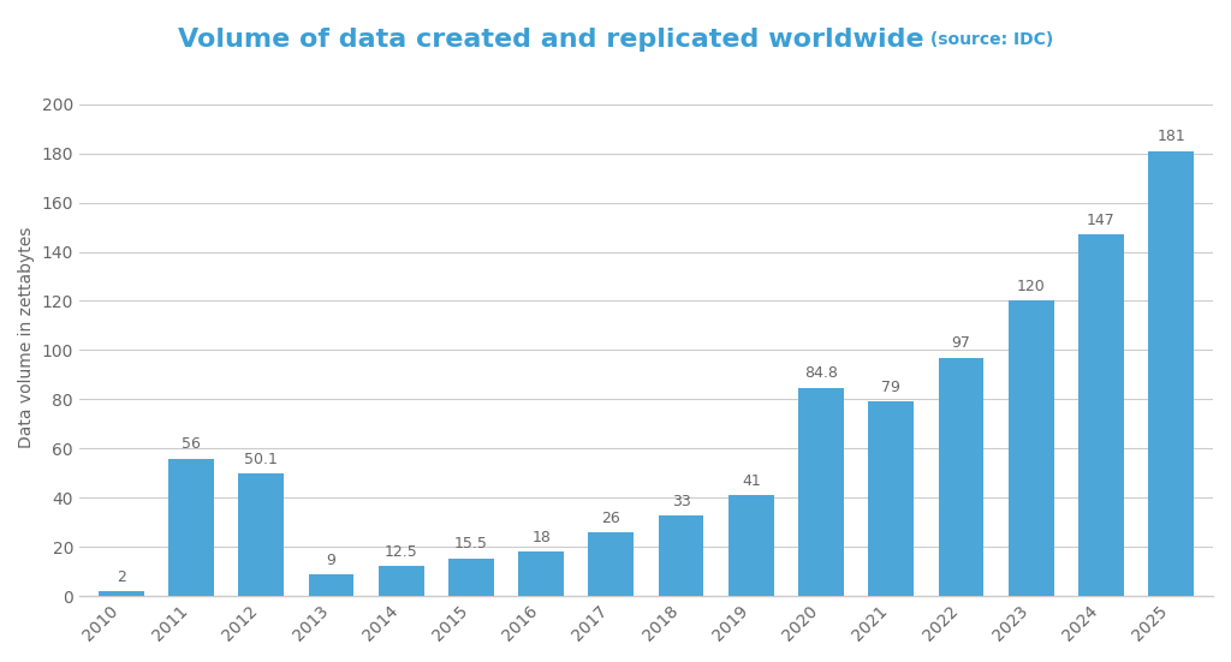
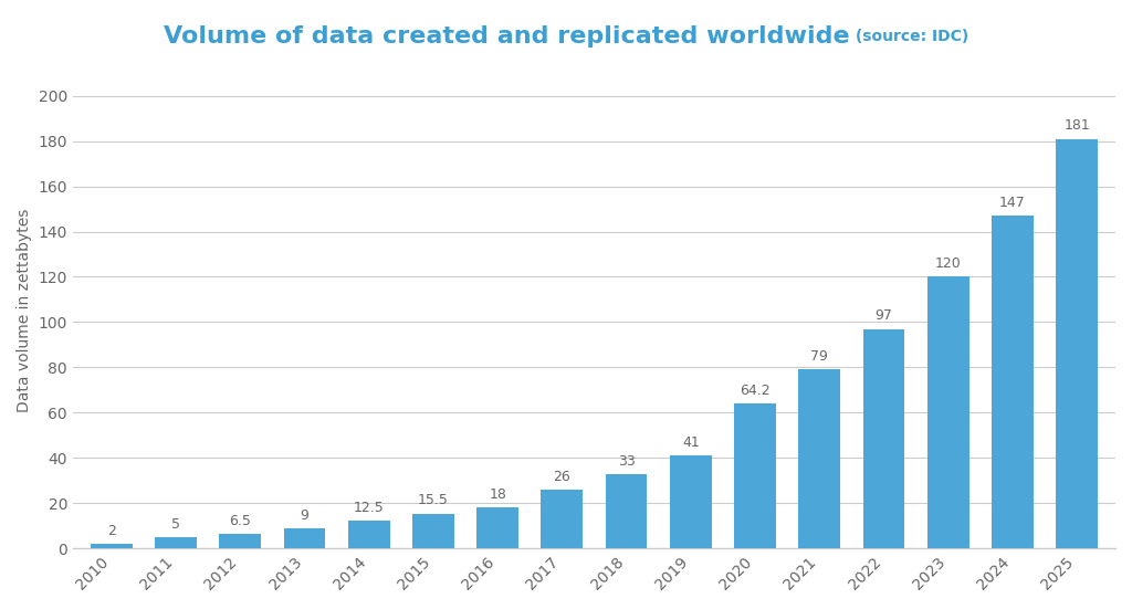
2011: 56 -> 5
2012: 50.1 -> 6.5
2020: 84.8 -> 64.2
